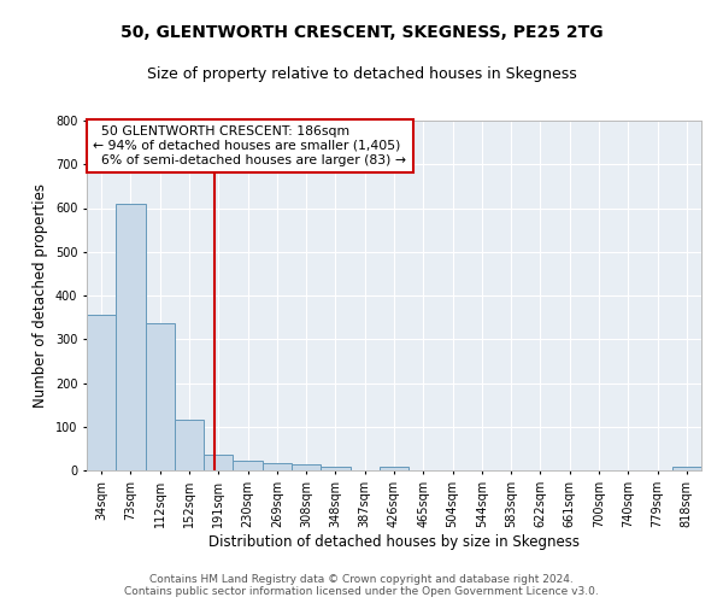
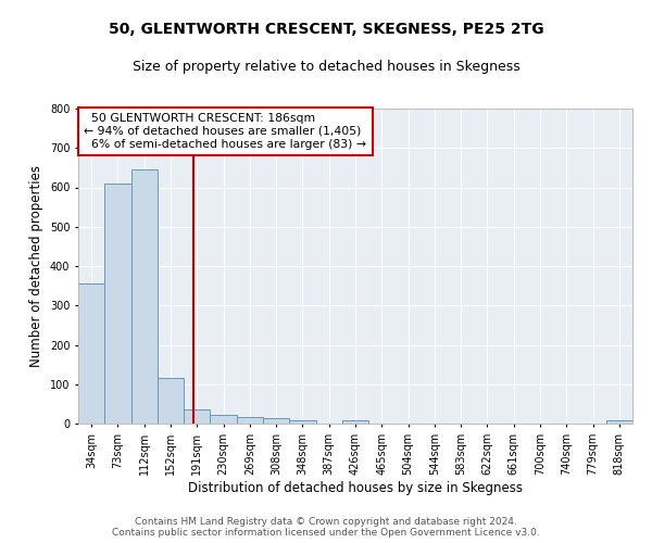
112sqm: 337 -> 645
